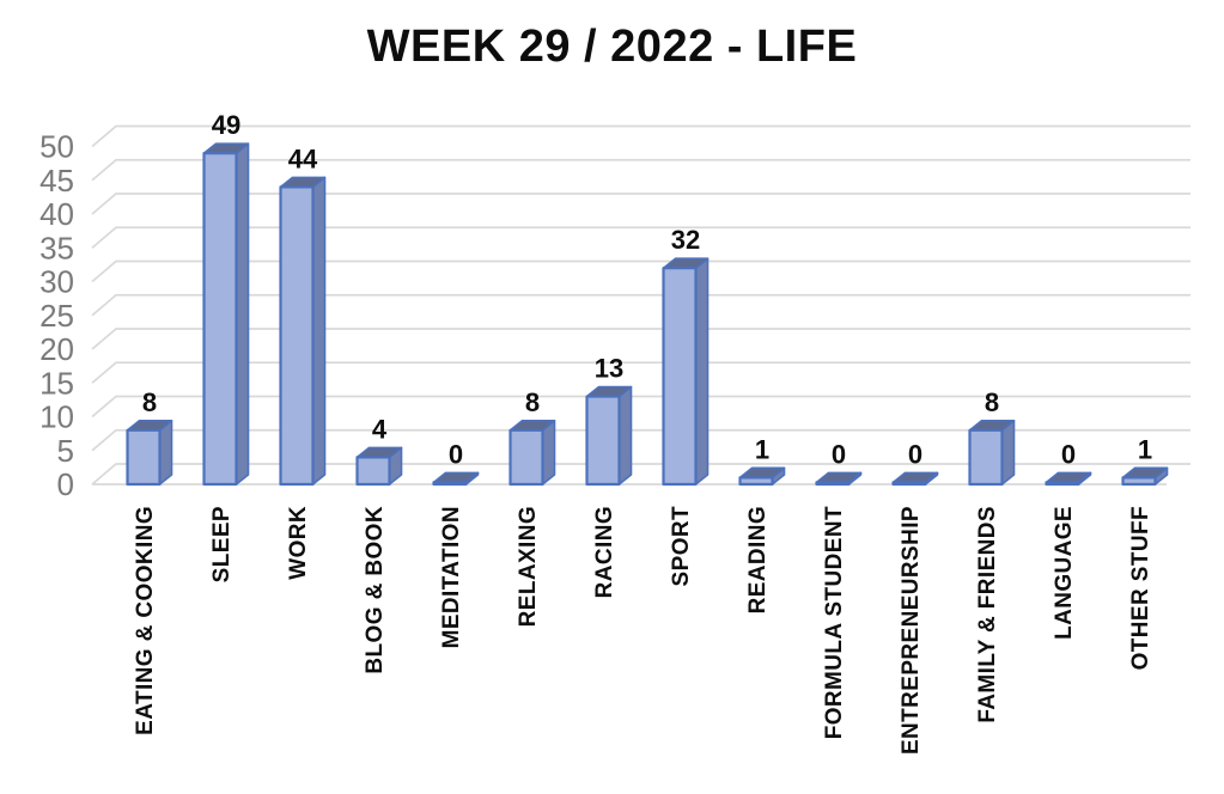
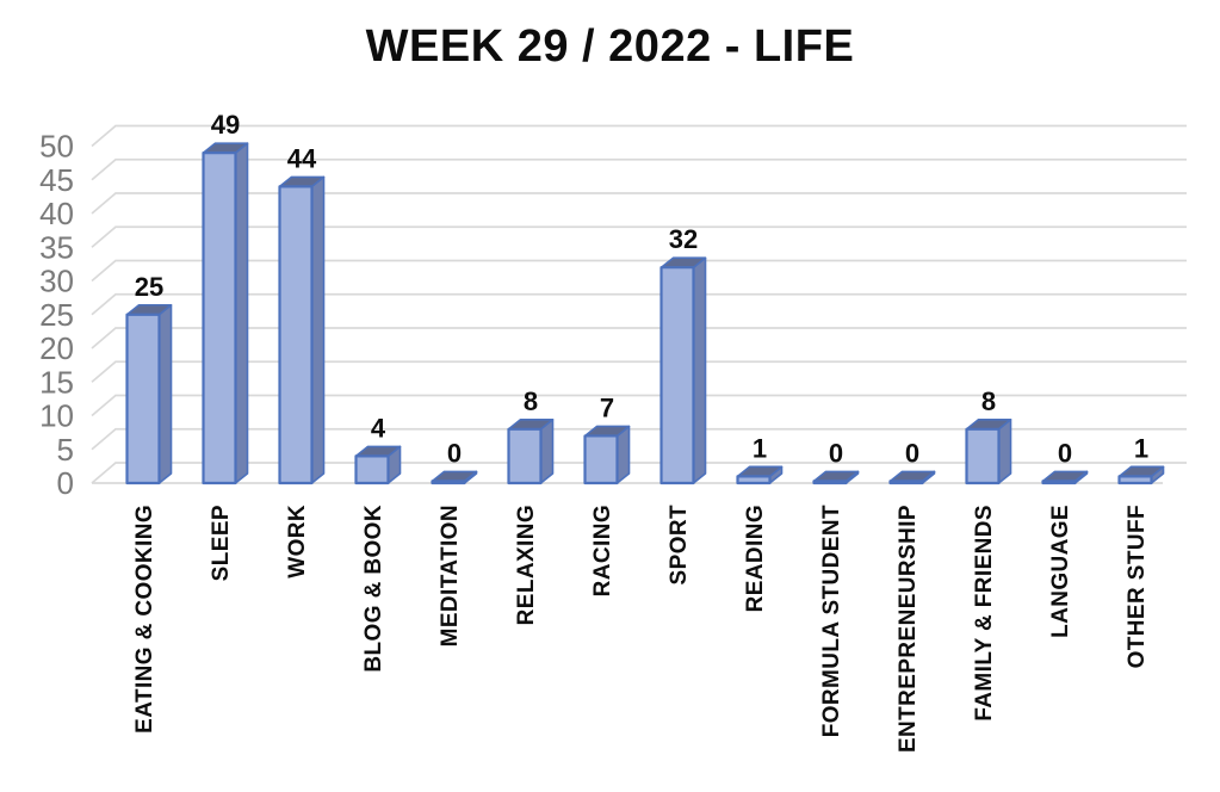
EATING & COOKING: 8 -> 25
RACING: 13 -> 7
